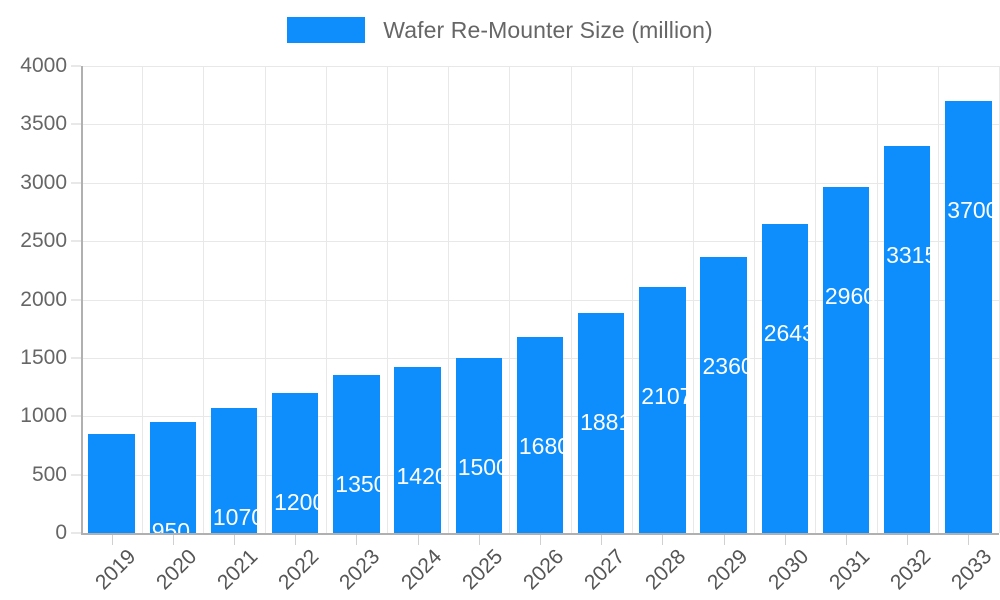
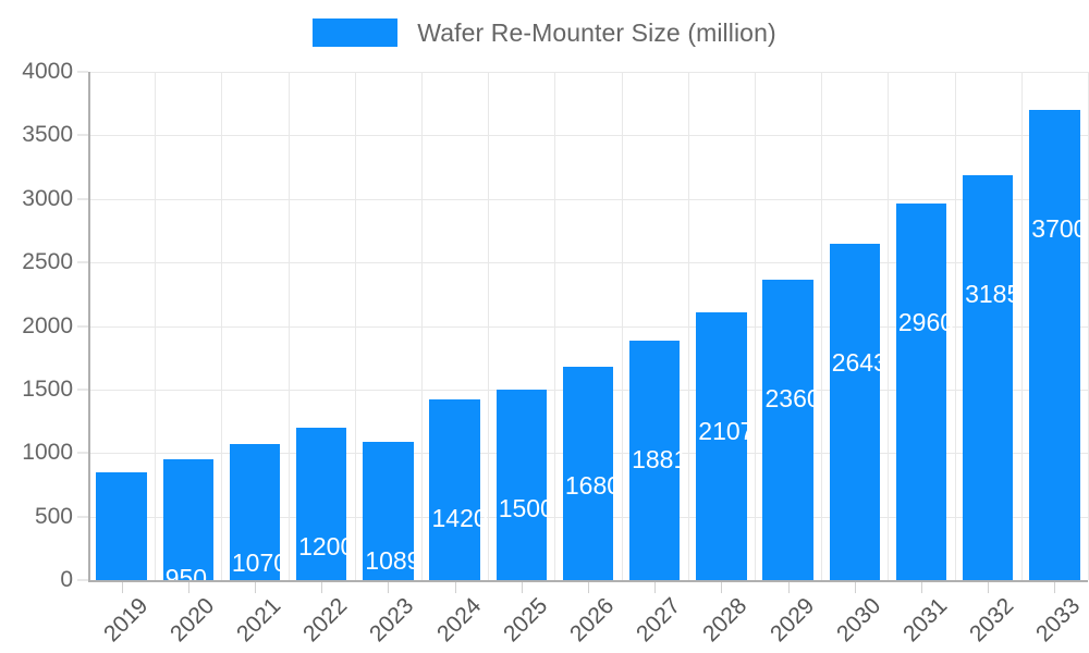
2023: 1350 -> 1089
2032: 3315 -> 3185
